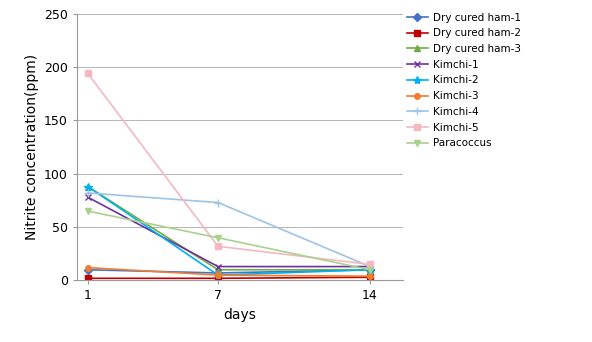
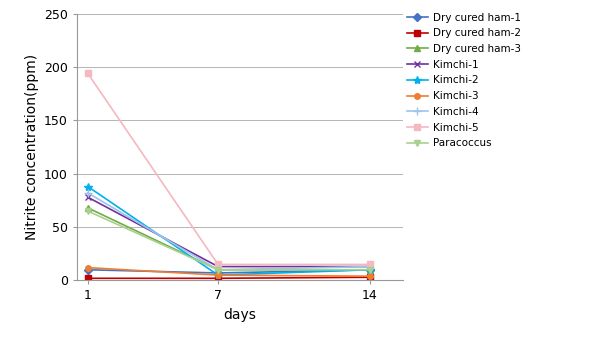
Dry cured ham-3/1: 88 -> 68
Kimchi-4/7: 73 -> 10
Kimchi-5/7: 32 -> 15
Paracoccus/7: 40 -> 10
